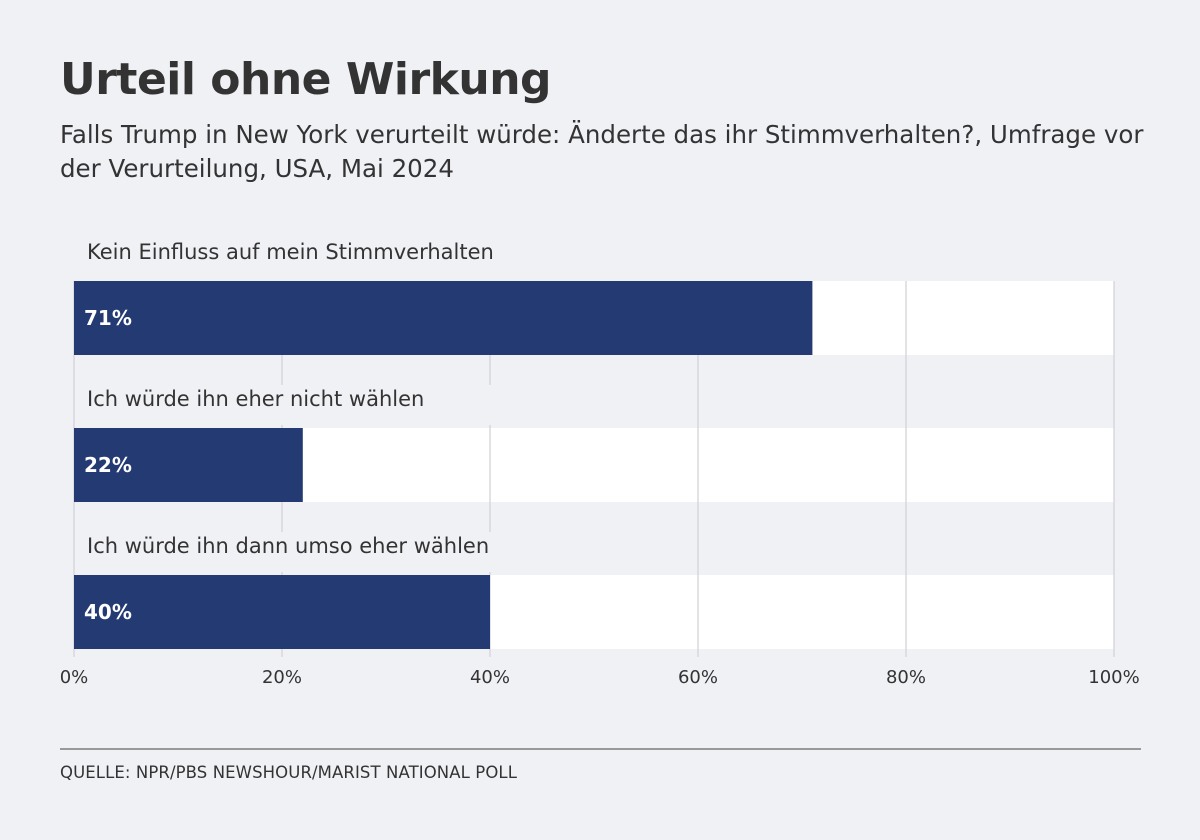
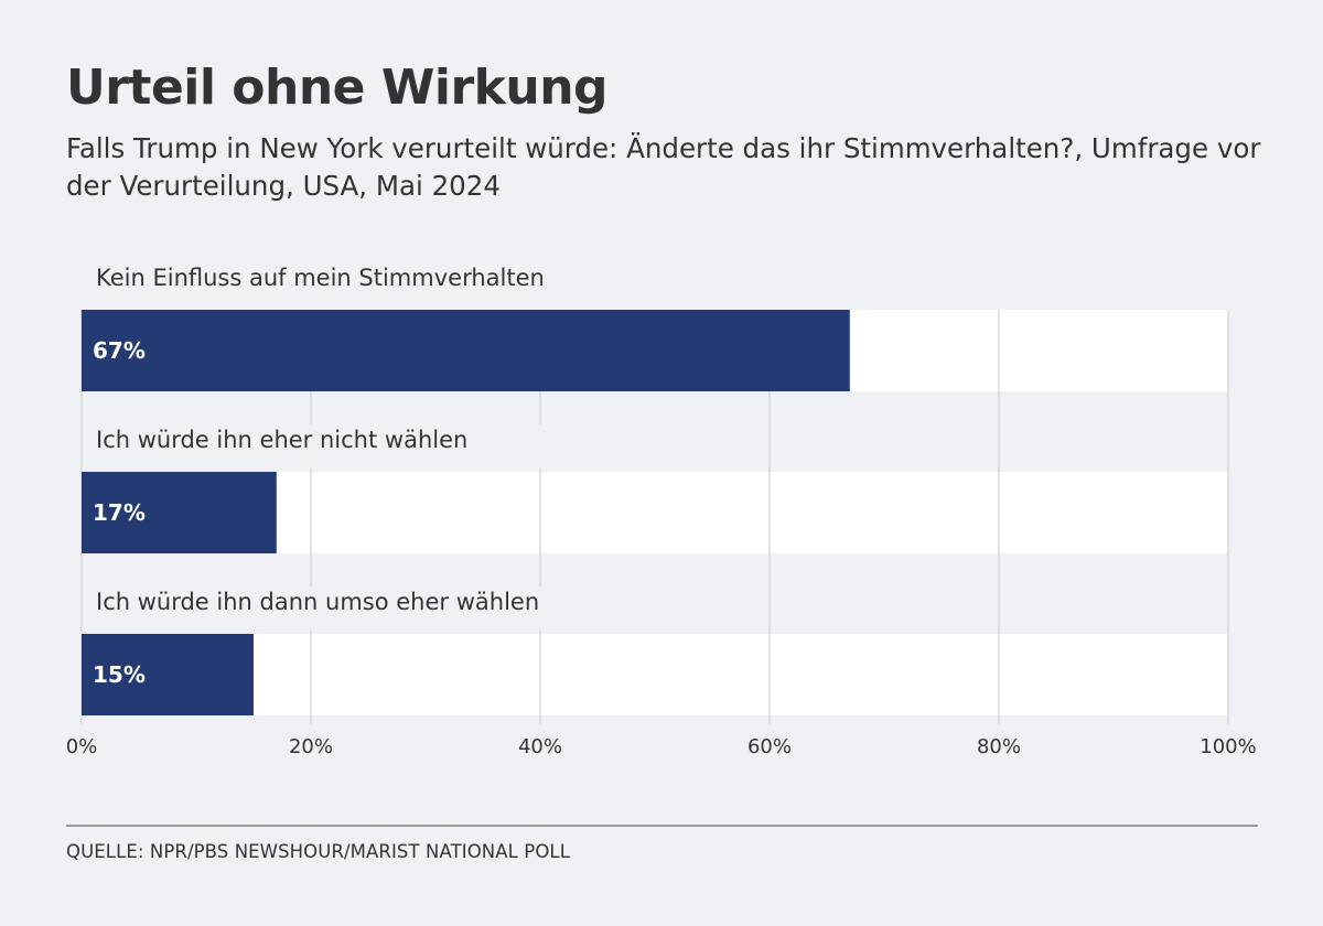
Kein Einfluss auf mein Stimmverhalten: 71% -> 67%
Ich würde ihn eher nicht wählen: 22% -> 17%
Ich würde ihn dann umso eher wählen: 40% -> 15%
